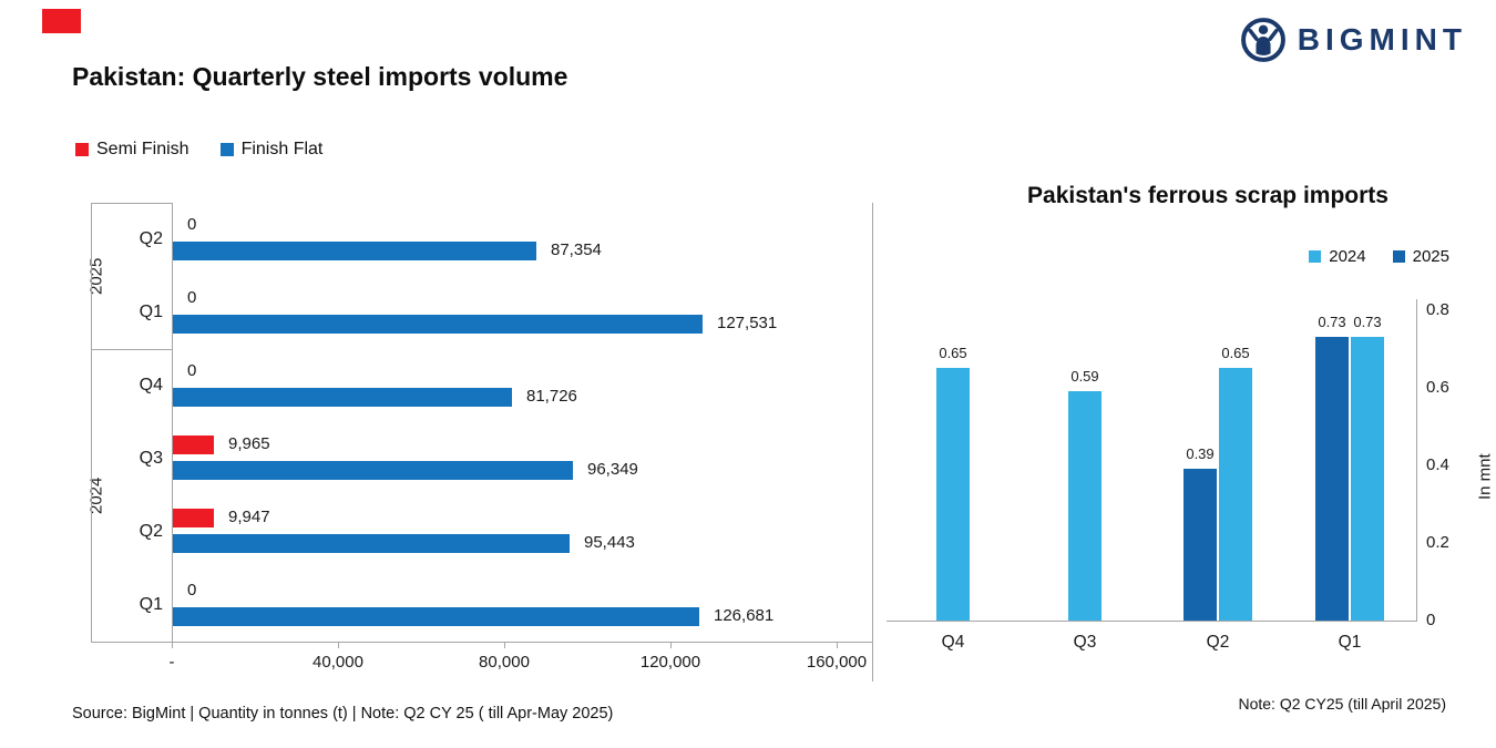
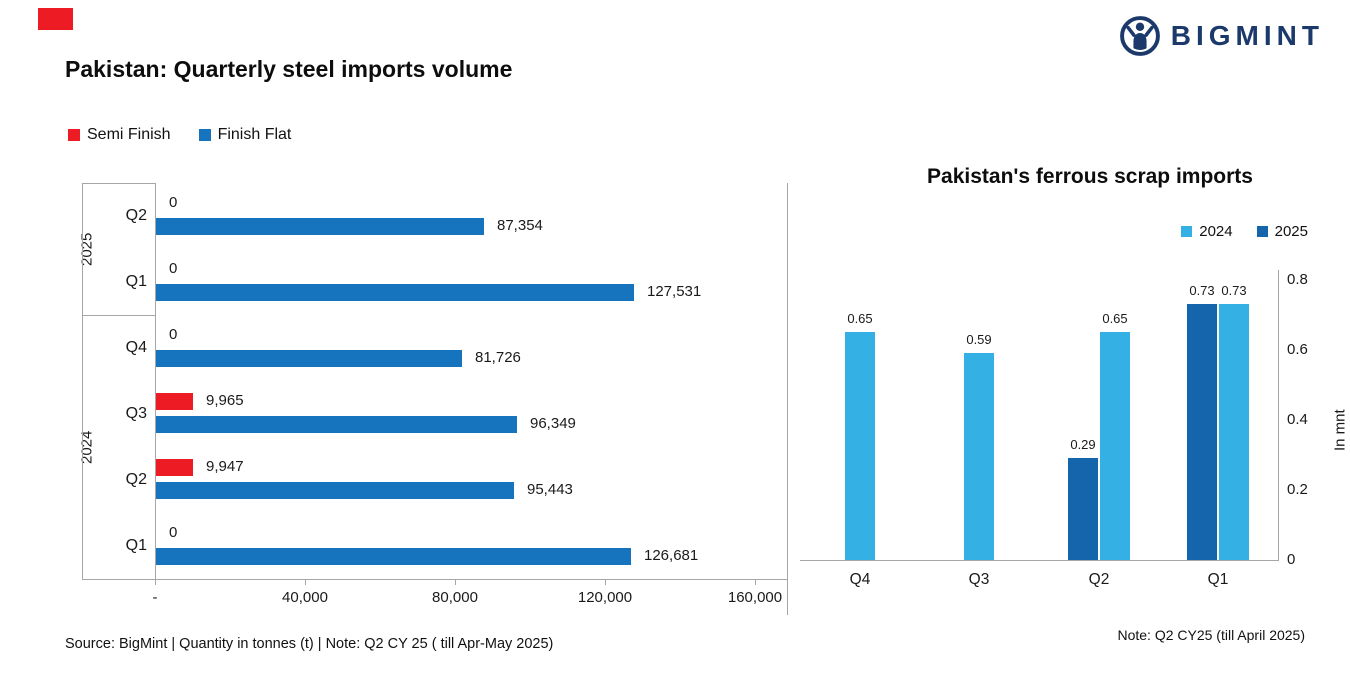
Pakistan's ferrous scrap imports/2025/Q2: 0.39 -> 0.29
